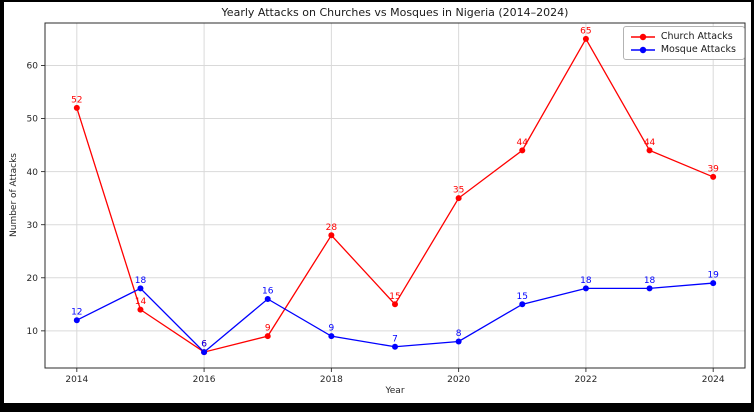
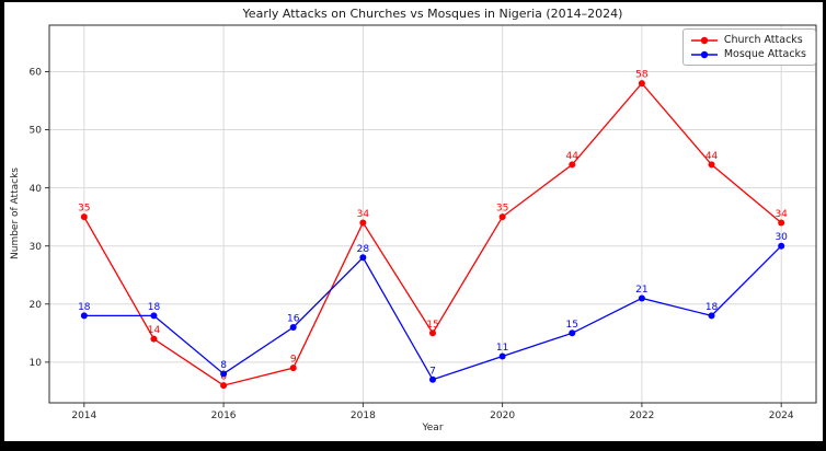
Church Attacks/2014: 52 -> 35
Mosque Attacks/2014: 12 -> 18
Mosque Attacks/2016: 6 -> 8
Church Attacks/2018: 28 -> 34
Mosque Attacks/2018: 9 -> 28
Mosque Attacks/2020: 8 -> 11
Church Attacks/2022: 65 -> 58
Mosque Attacks/2022: 18 -> 21
Church Attacks/2024: 39 -> 34
Mosque Attacks/2024: 19 -> 30
